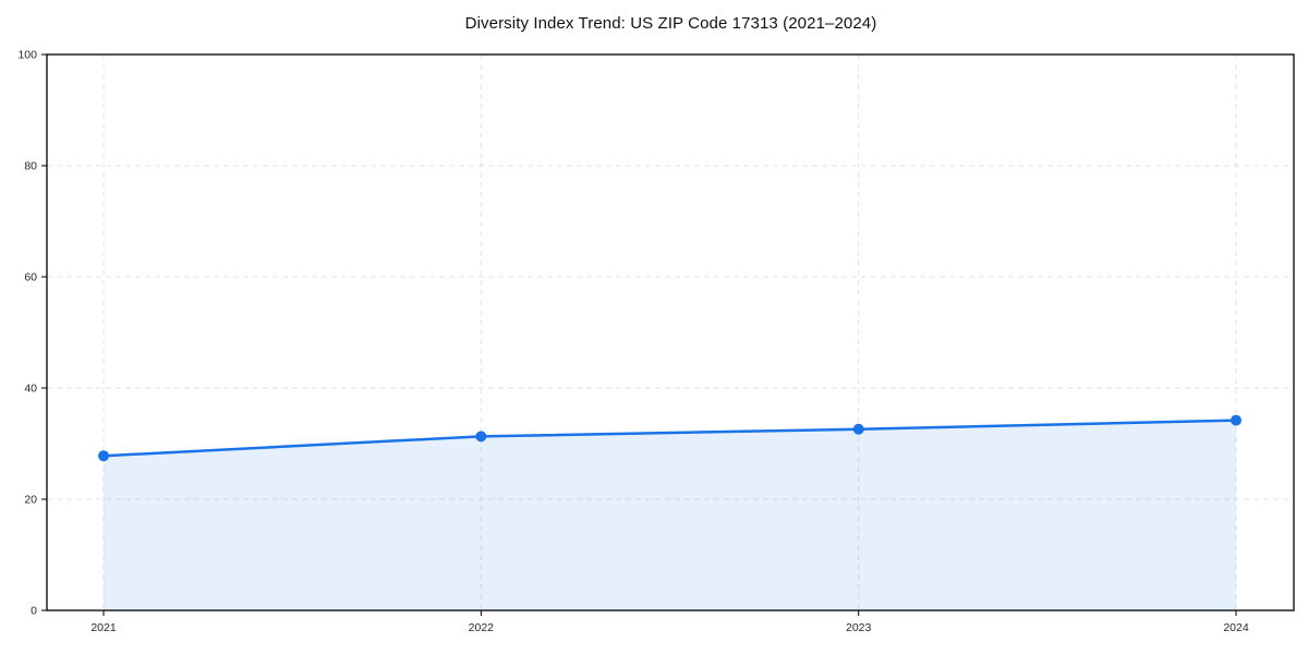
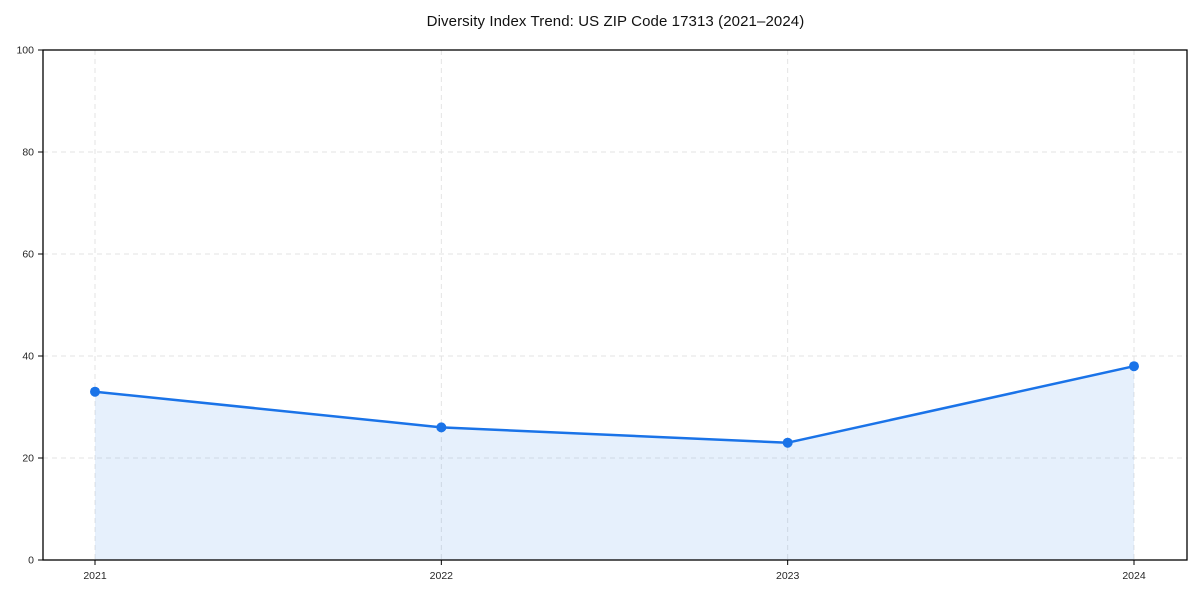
2021: 28 -> 33
2022: 31 -> 26
2023: 33 -> 23
2024: 34 -> 38
